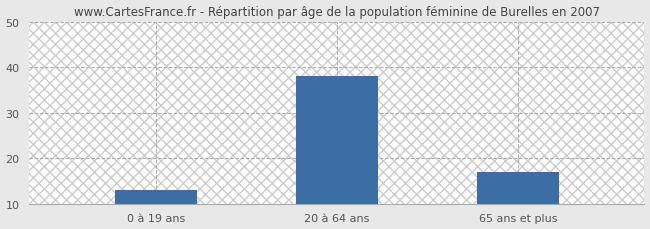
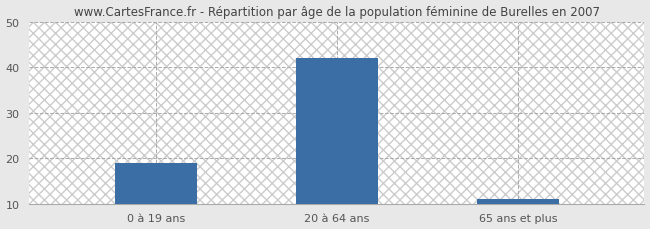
0 à 19 ans: 13 -> 19
20 à 64 ans: 38 -> 42
65 ans et plus: 17 -> 11
